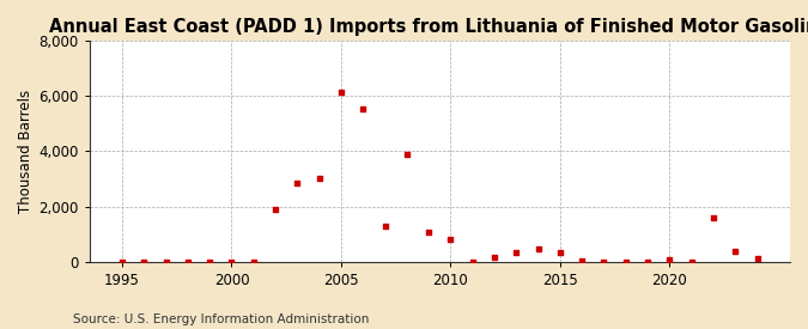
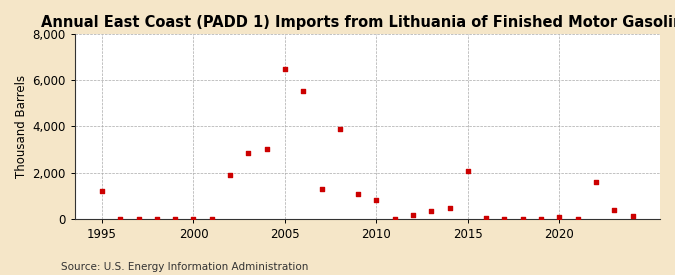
1995: 0 -> 1,200
2005: 6,150 -> 6,500
2015: 330 -> 2,050
